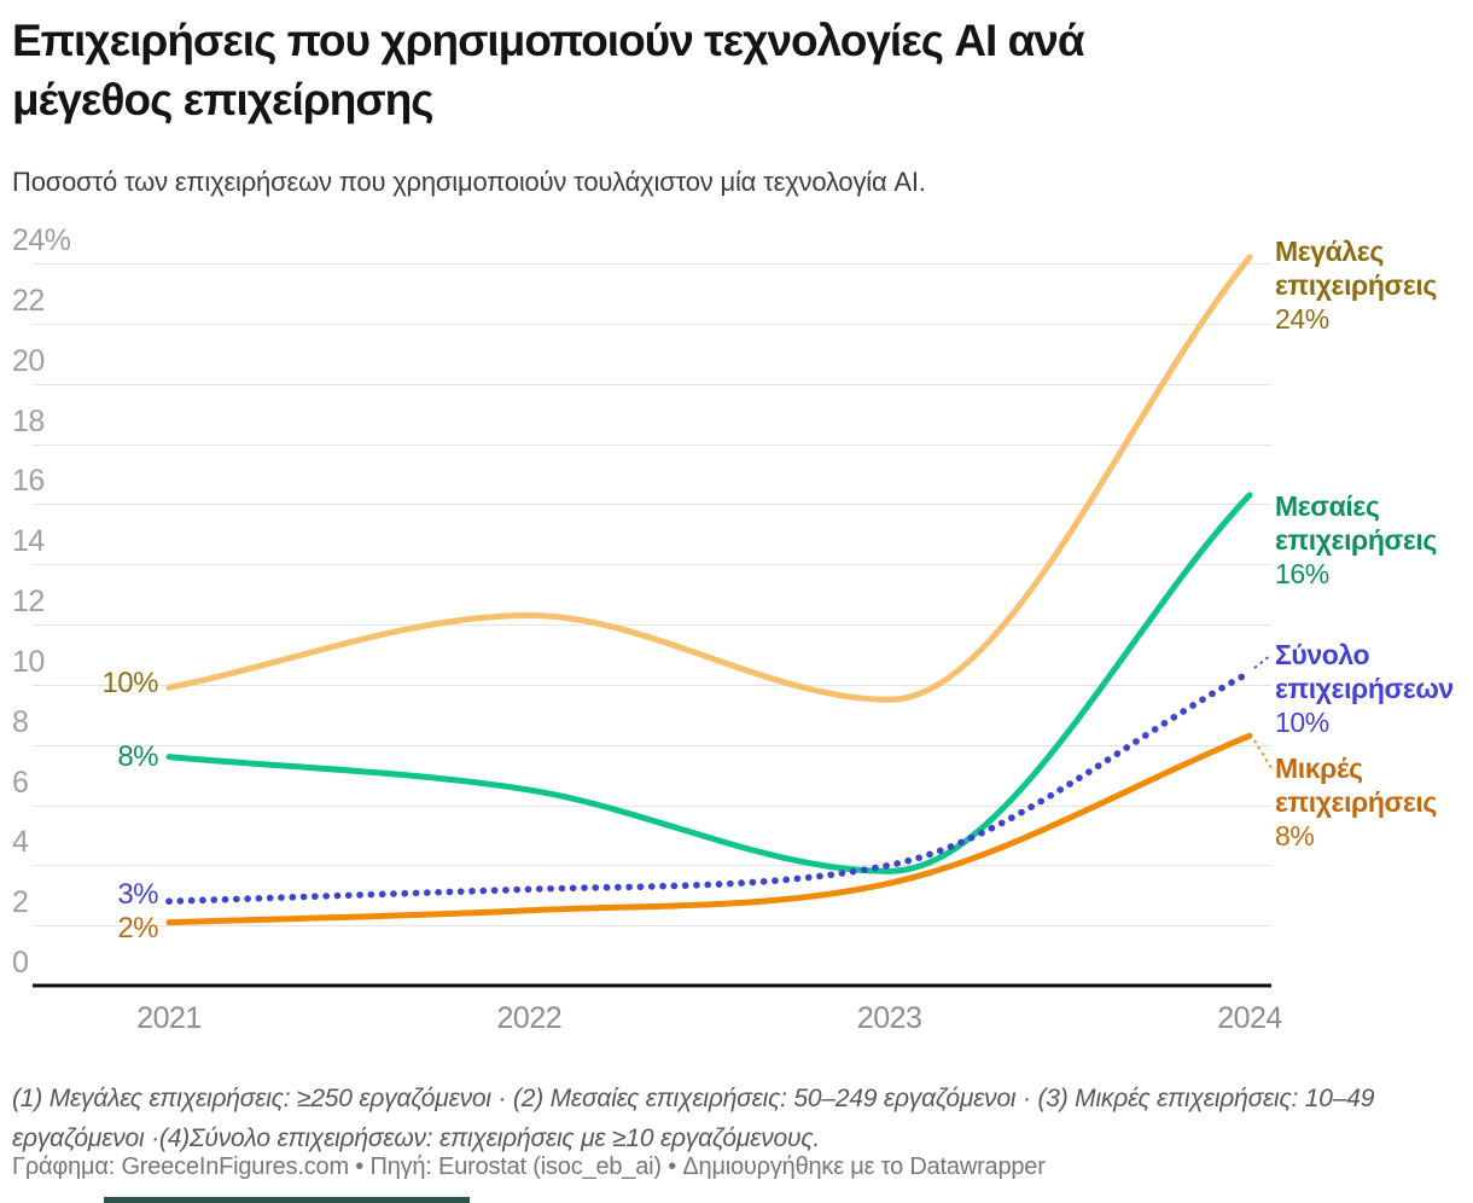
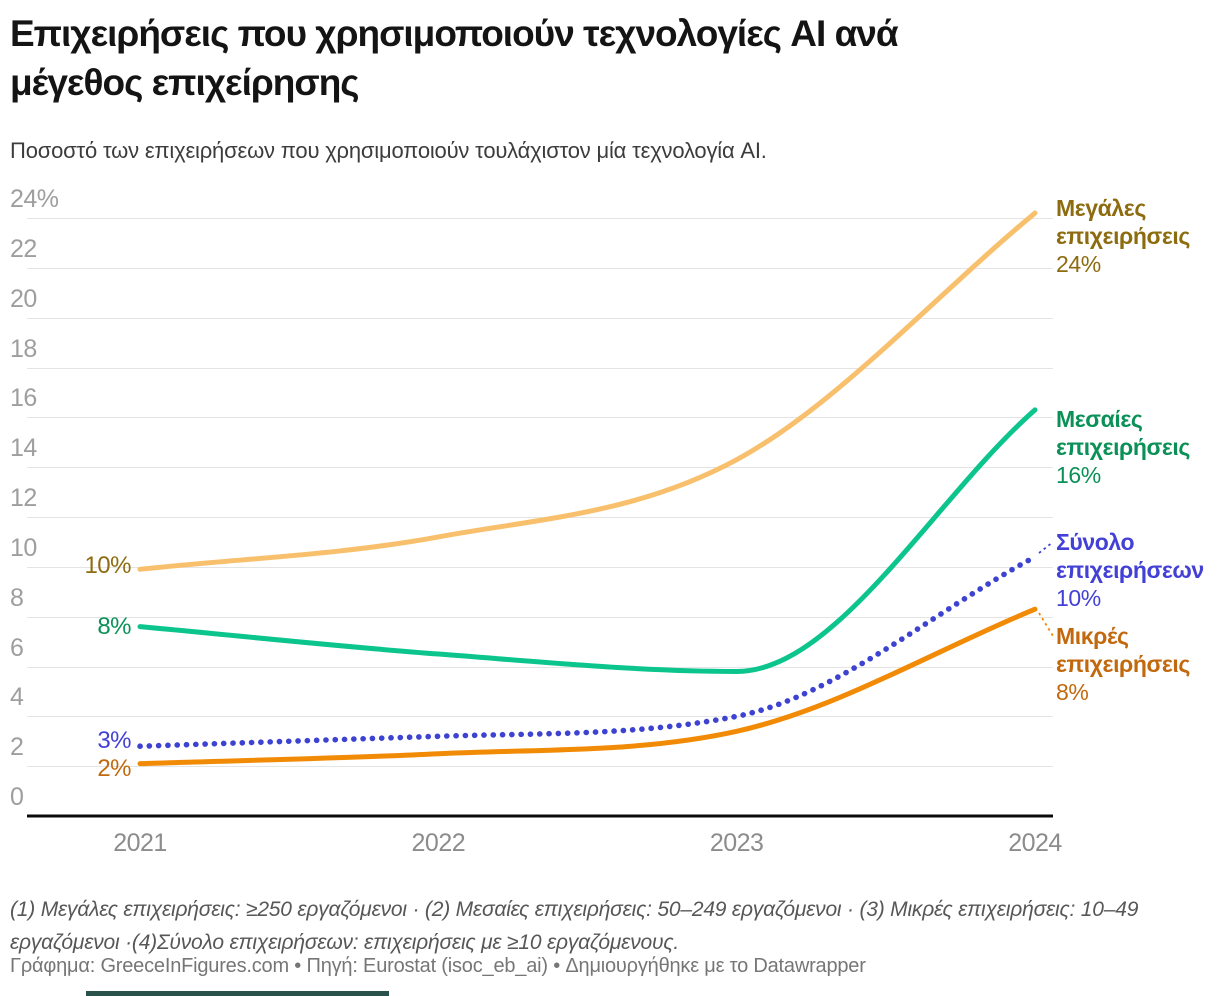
Μεγάλες επιχειρήσεις/2022: 12.3% -> 11.2%
Μεγάλες επιχειρήσεις/2023: 9.5% -> 14.3%
Μεσαίες επιχειρήσεις/2023: 3.8% -> 5.8%
